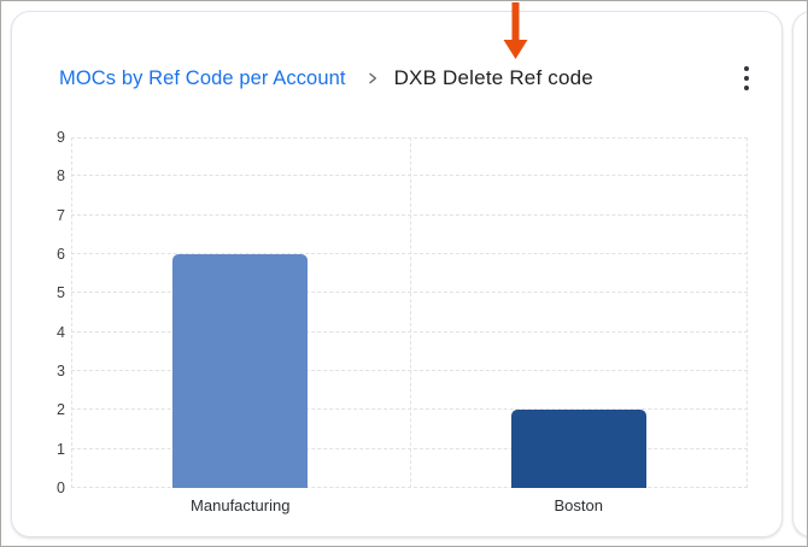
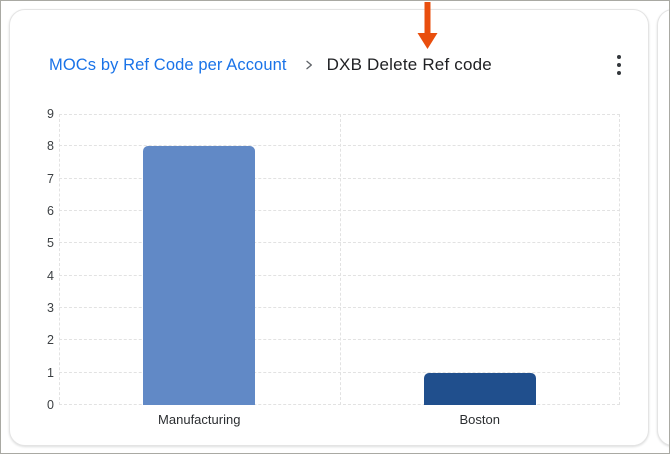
Manufacturing: 6 -> 8
Boston: 2 -> 1
